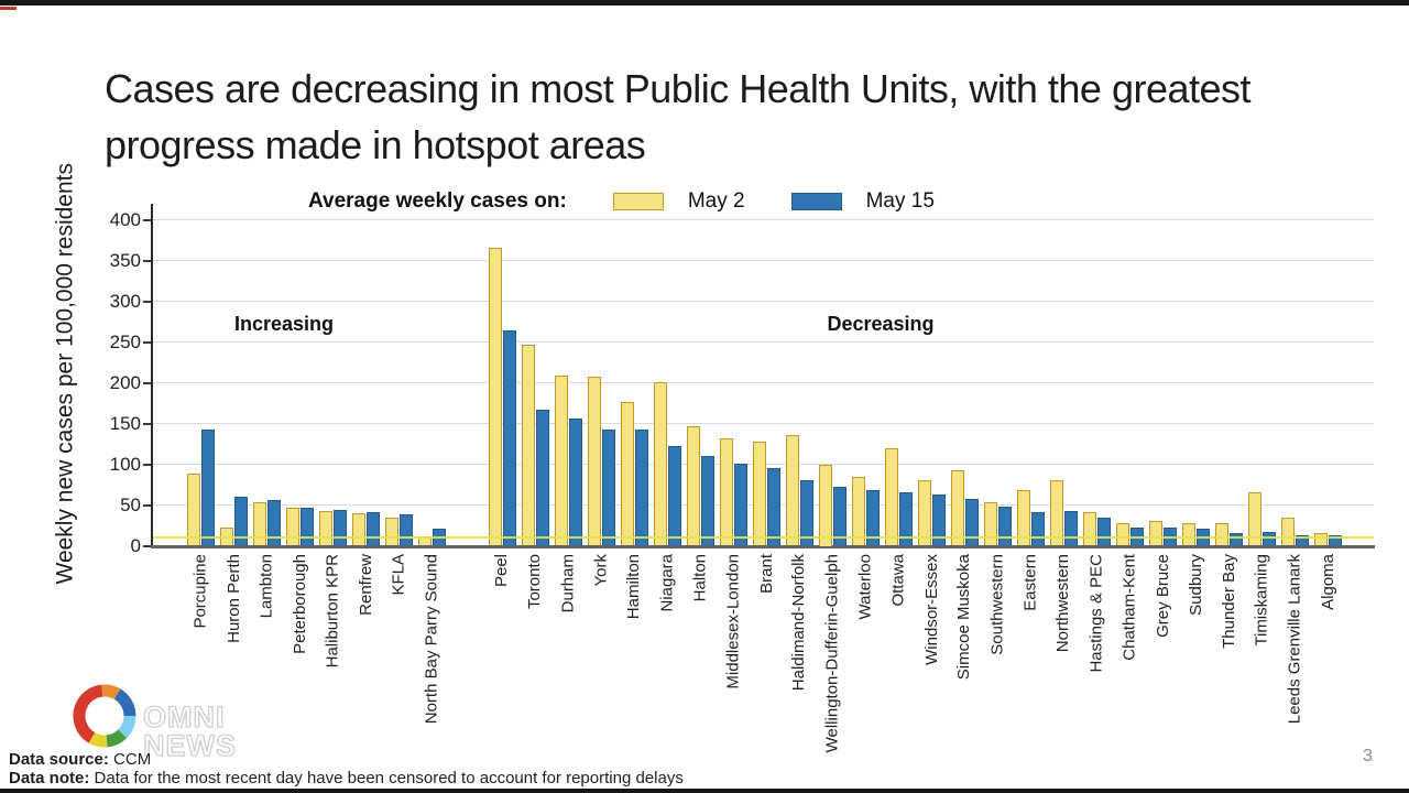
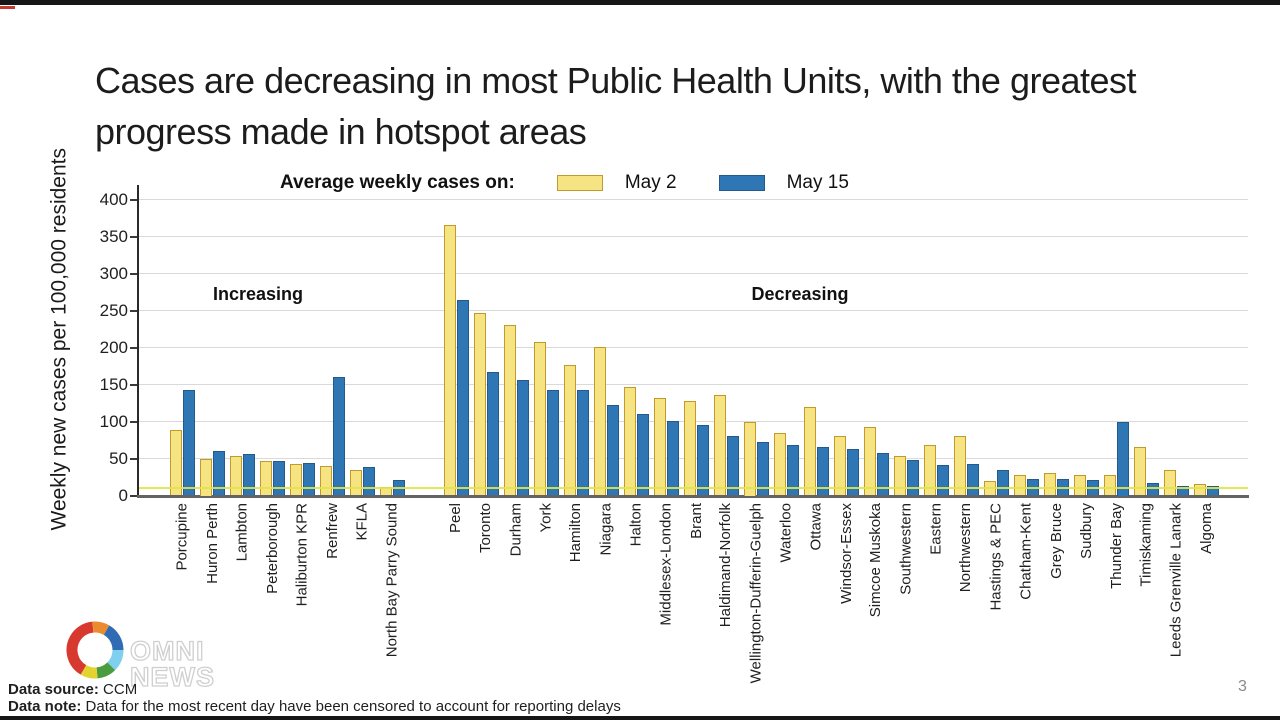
May 2/Huron Perth: 20 -> 50
May 15/Renfrew: 40 -> 160
May 2/Durham: 210 -> 230
May 2/Hastings & PEC: 40 -> 20
May 15/Thunder Bay: 20 -> 100
